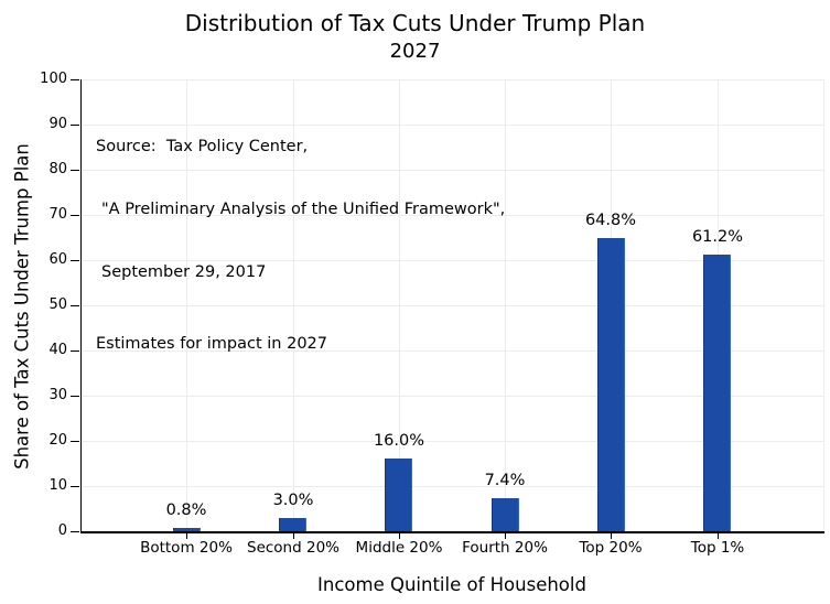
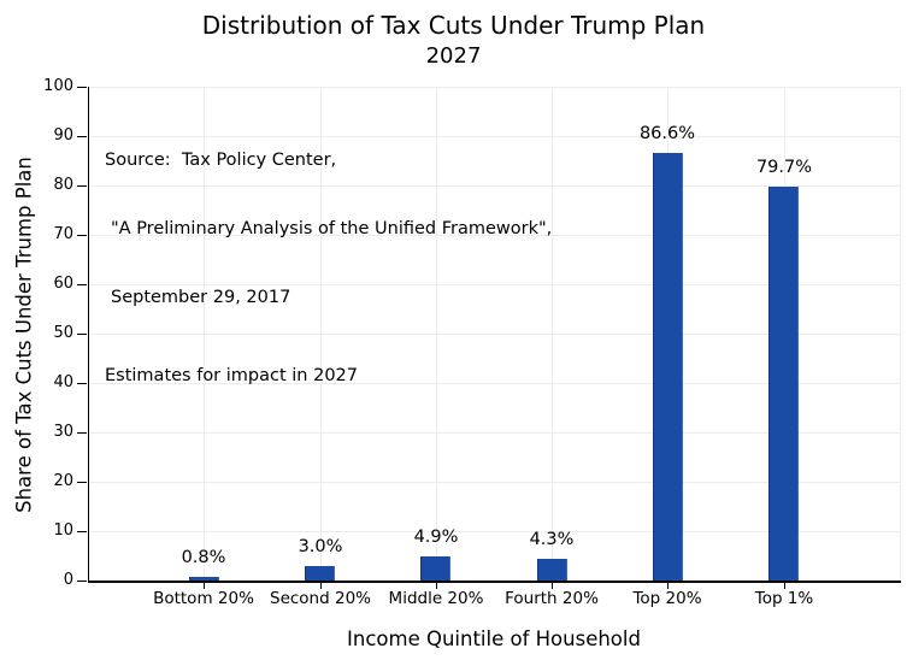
Middle 20%: 16.0% -> 4.9%
Fourth 20%: 7.4% -> 4.3%
Top 20%: 64.8% -> 86.6%
Top 1%: 61.2% -> 79.7%
